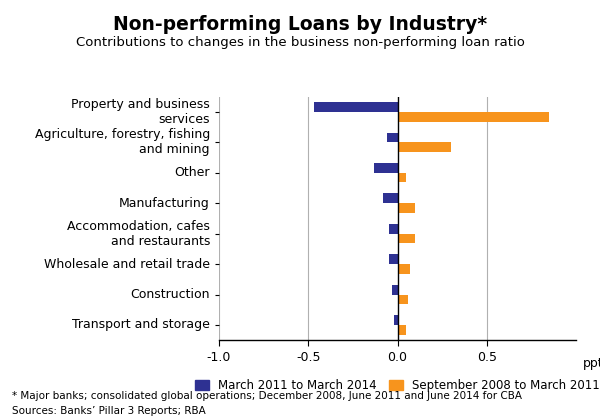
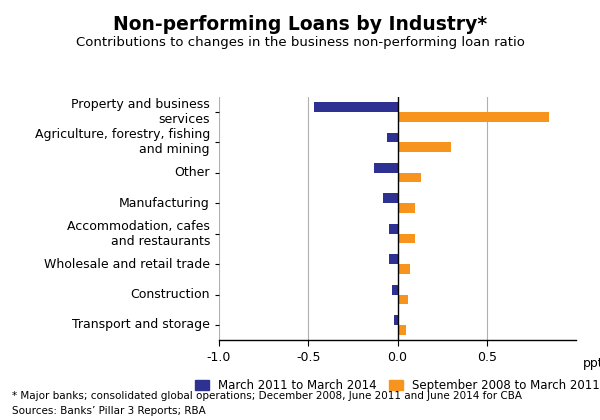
September 2008 to March 2011/Other: 0.05 -> 0.13
